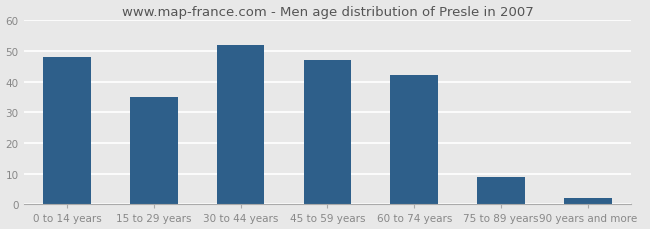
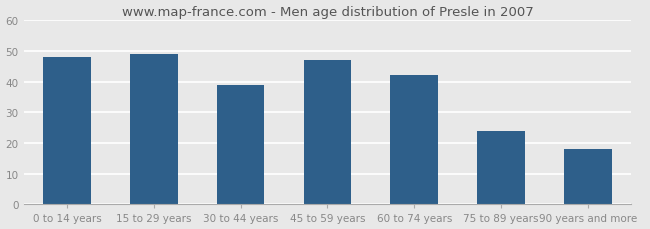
15 to 29 years: 35 -> 49
30 to 44 years: 52 -> 39
75 to 89 years: 9 -> 24
90 years and more: 2 -> 18
